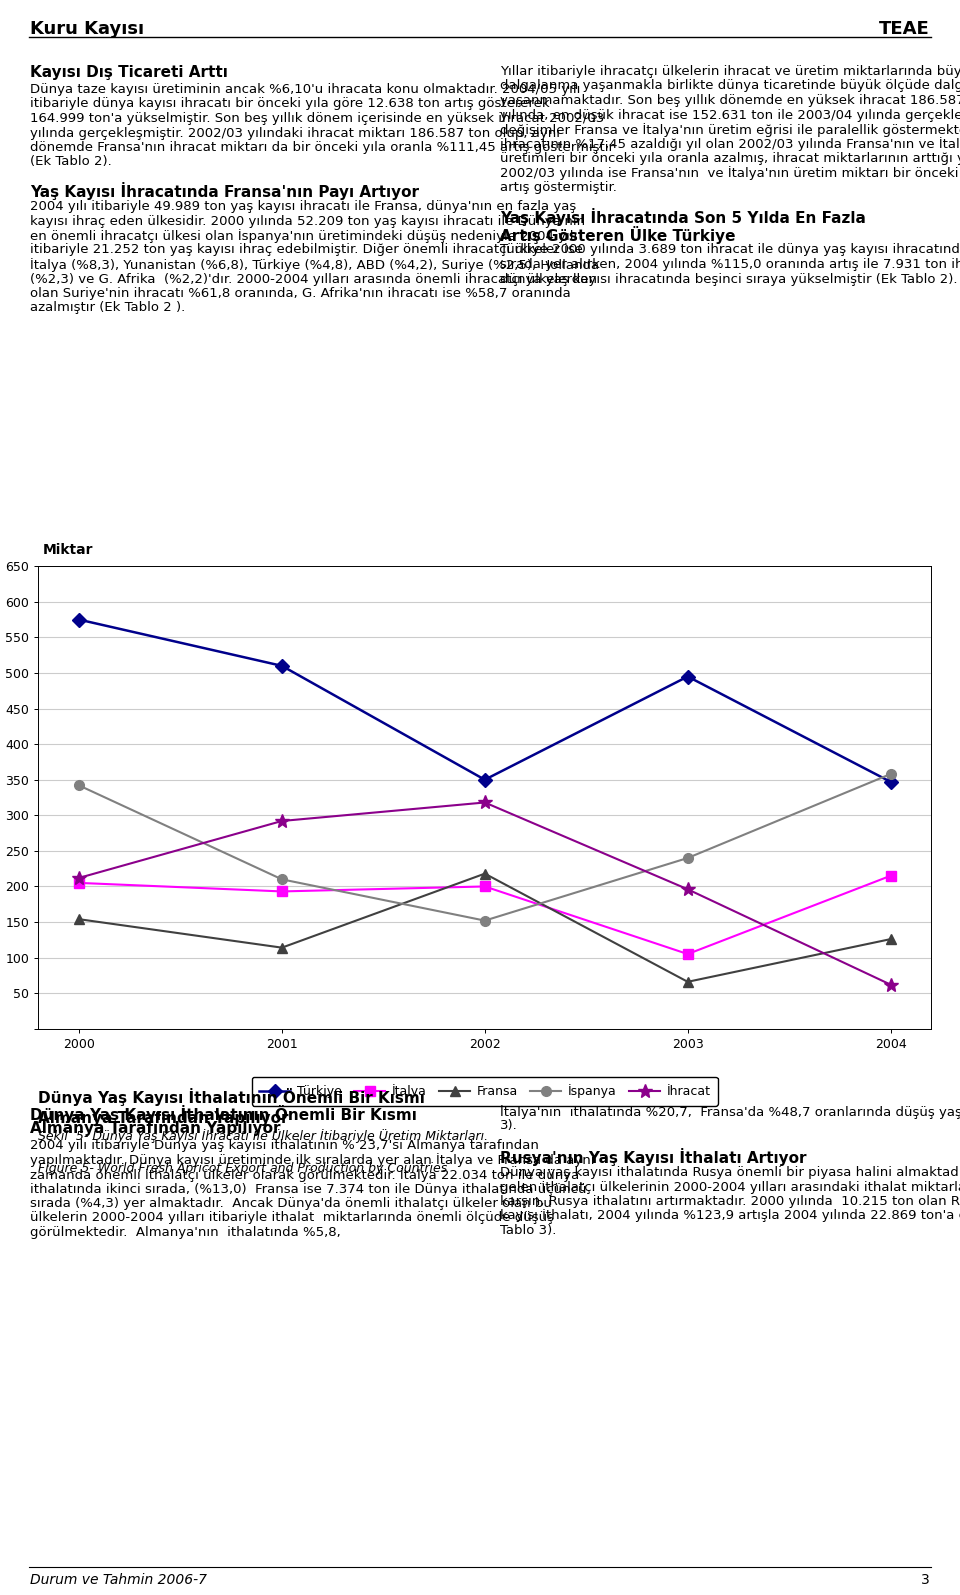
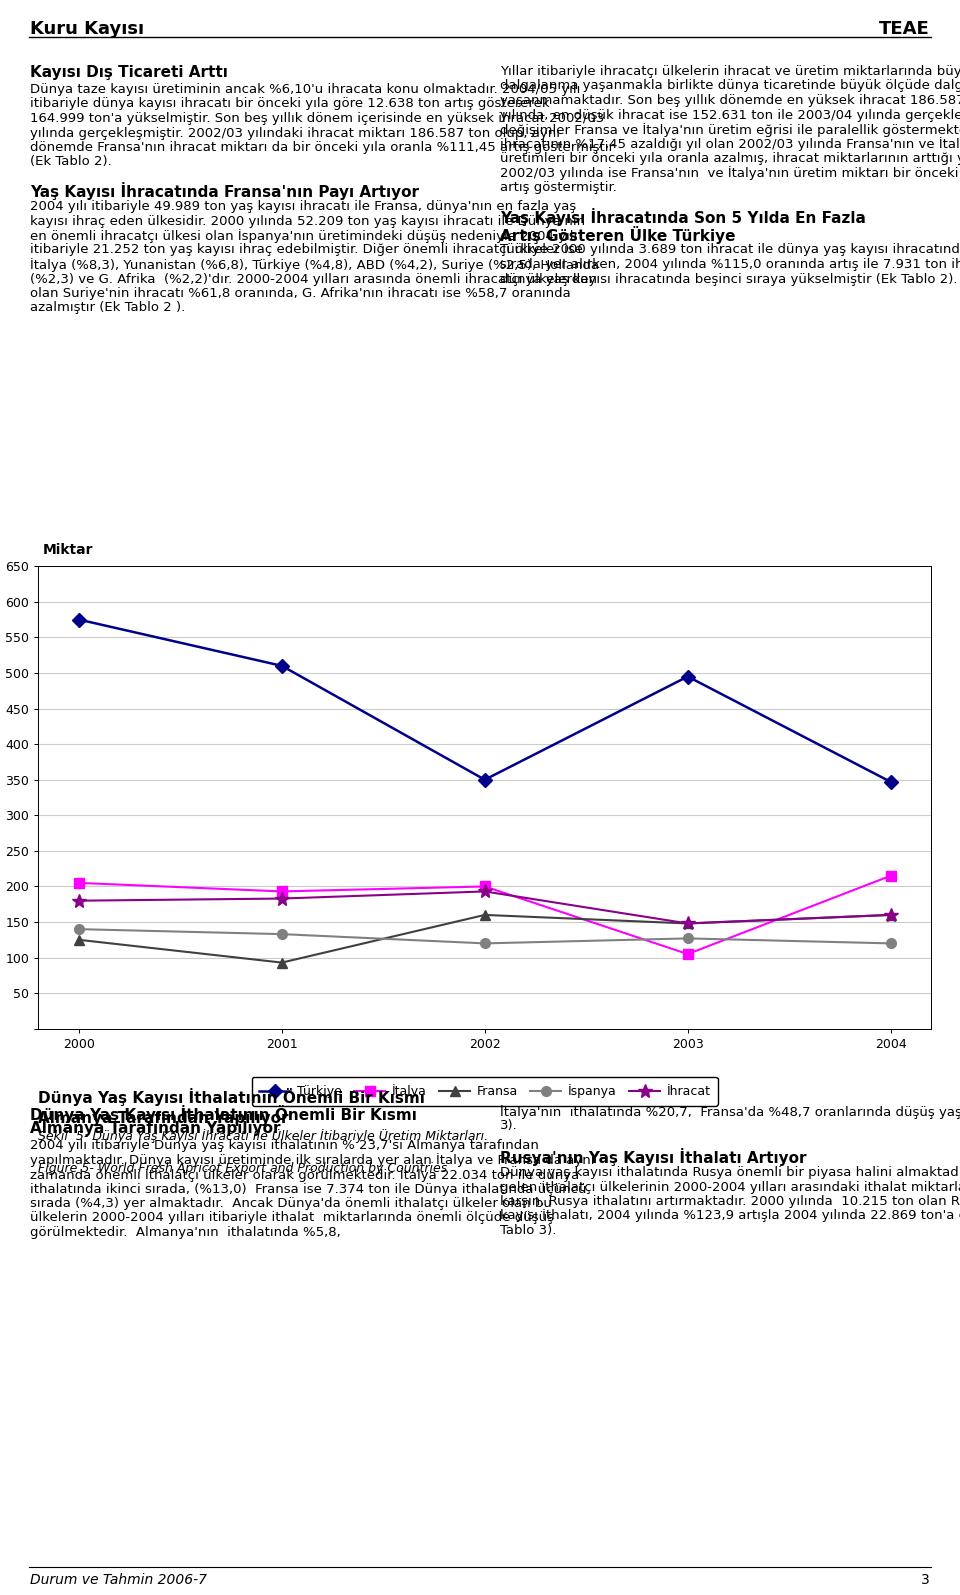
Fransa/2000: 154 -> 125
İspanya/2000: 342 -> 140
İhracat/2000: 212 -> 180
Fransa/2001: 114 -> 93
İspanya/2001: 210 -> 133
İhracat/2001: 292 -> 183
Fransa/2002: 218 -> 160
İspanya/2002: 152 -> 120
İhracat/2002: 318 -> 193
Fransa/2003: 66 -> 148
İspanya/2003: 240 -> 127
İhracat/2003: 196 -> 148
Fransa/2004: 126 -> 160
İspanya/2004: 358 -> 120
İhracat/2004: 62 -> 160
